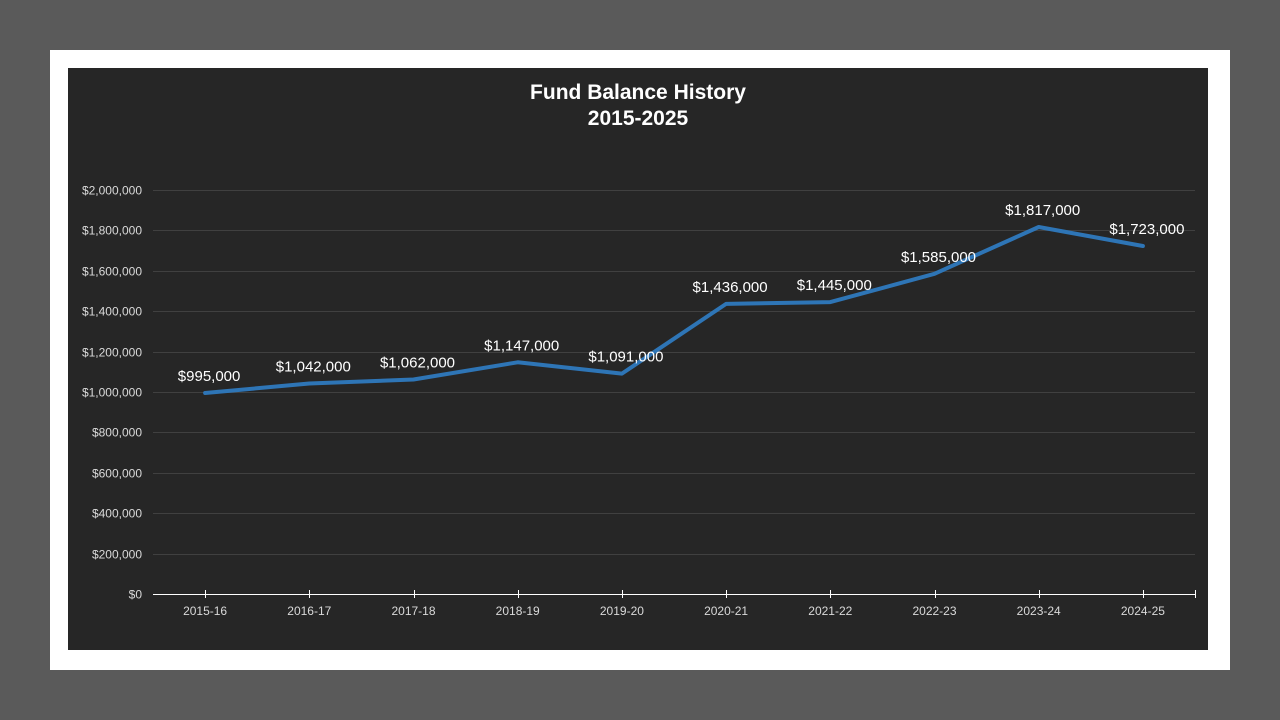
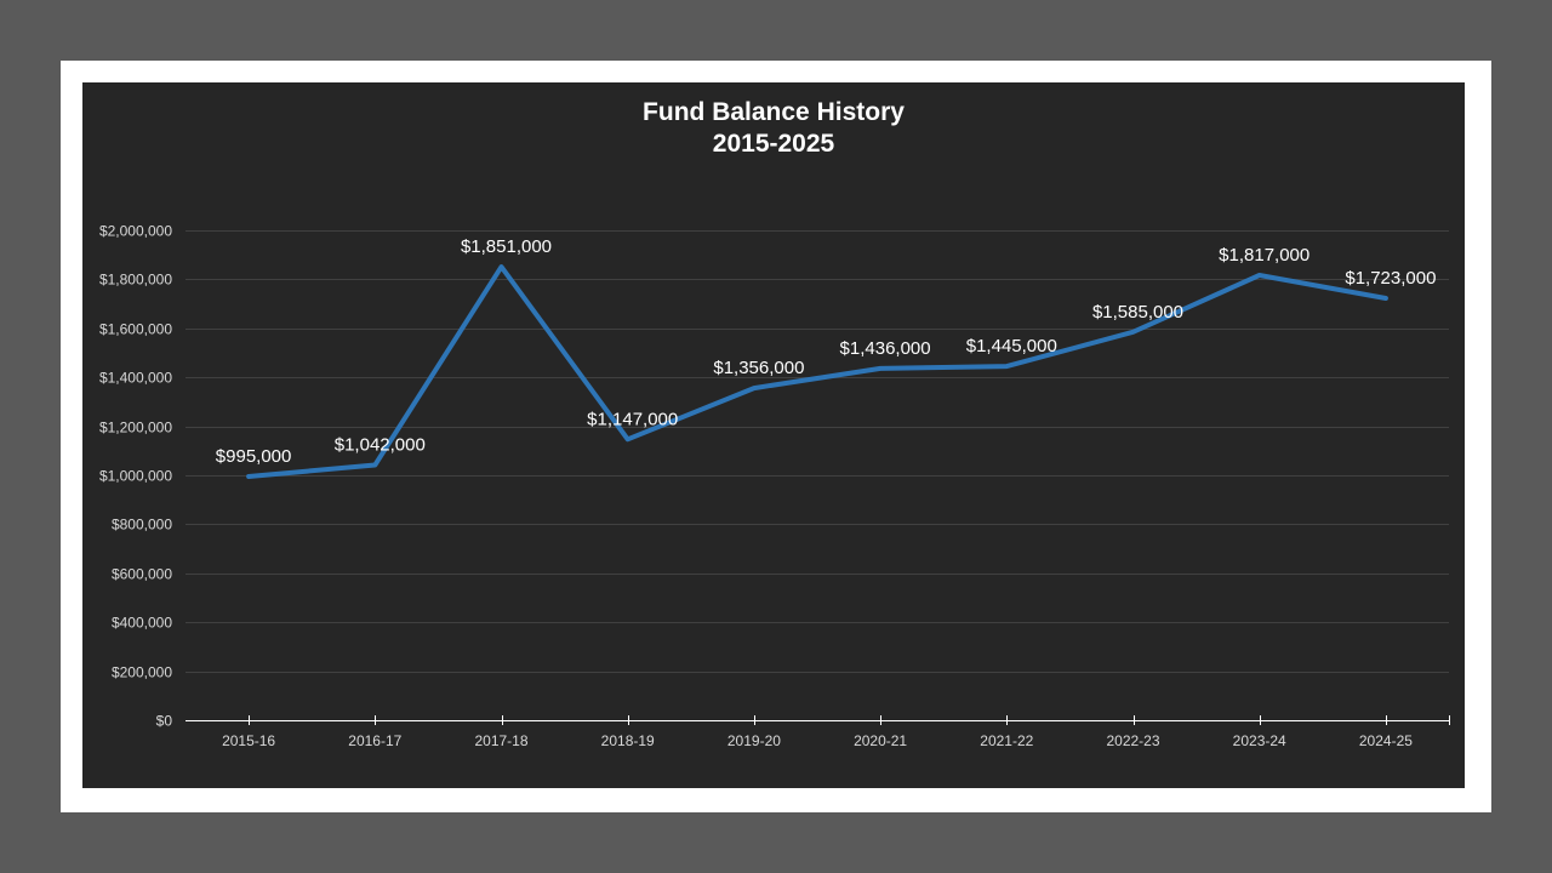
2017-18: $1,062,000 -> $1,851,000
2019-20: $1,091,000 -> $1,356,000
